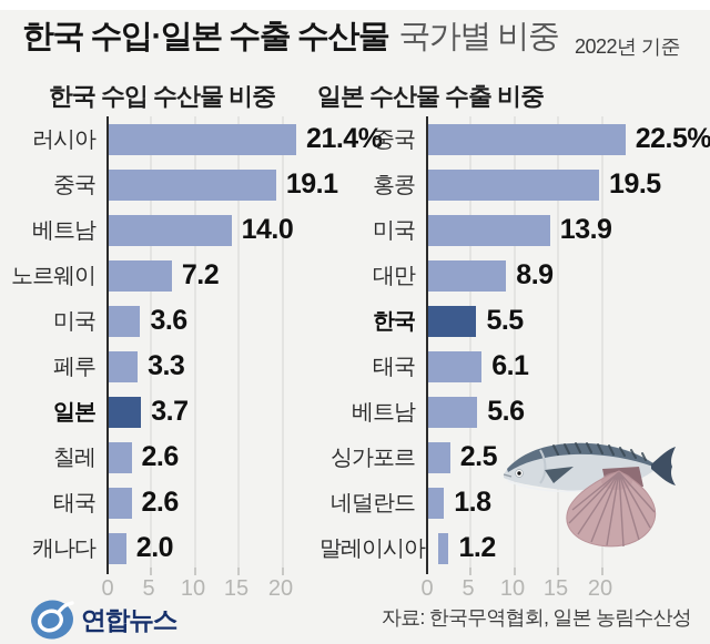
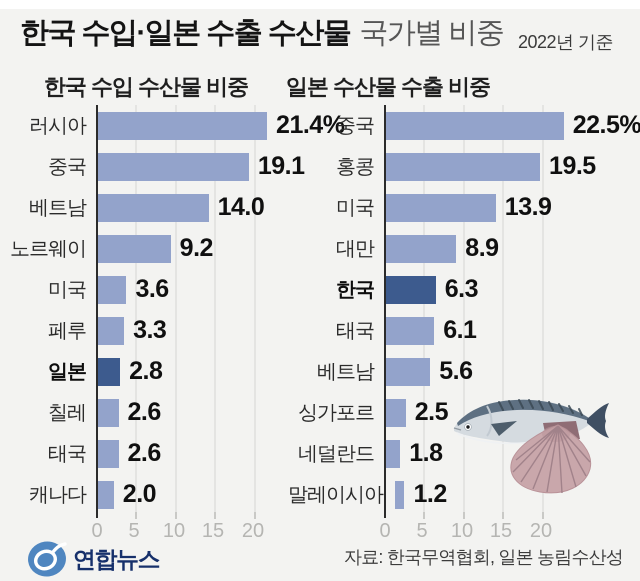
한국 수입 수산물 비중/노르웨이: 7.2 -> 9.2
한국 수입 수산물 비중/일본: 3.7 -> 2.8
일본 수산물 수출 비중/한국: 5.5 -> 6.3
